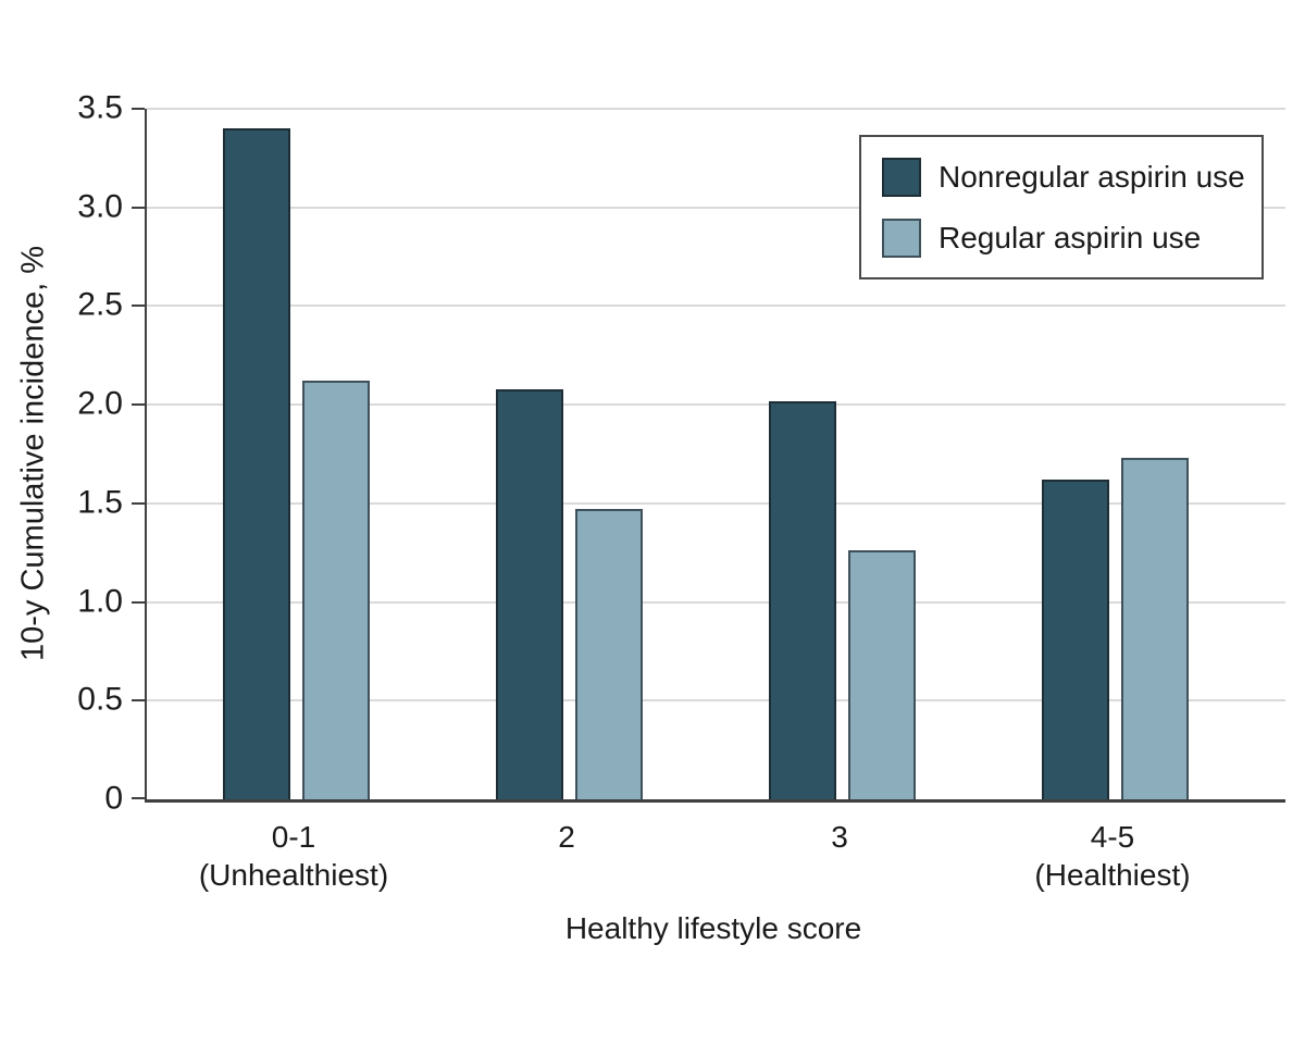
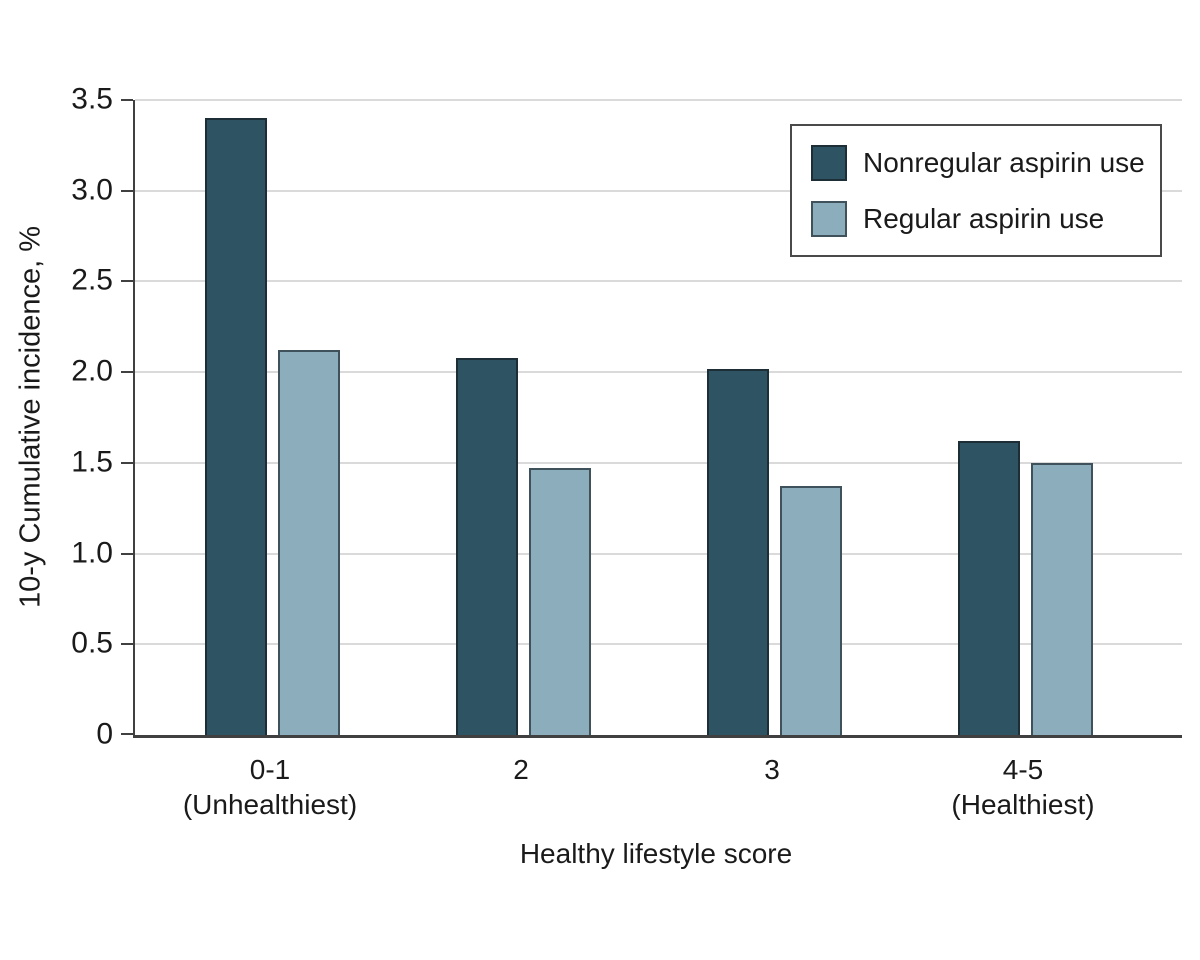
Regular aspirin use/3: 1.26 -> 1.37
Regular aspirin use/4-5: 1.73 -> 1.50
